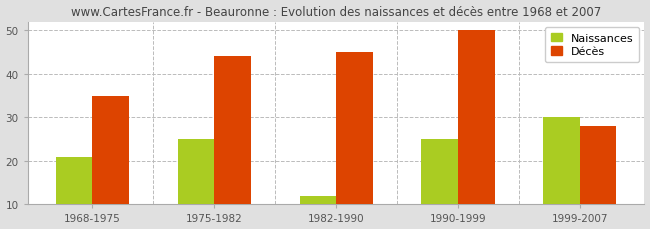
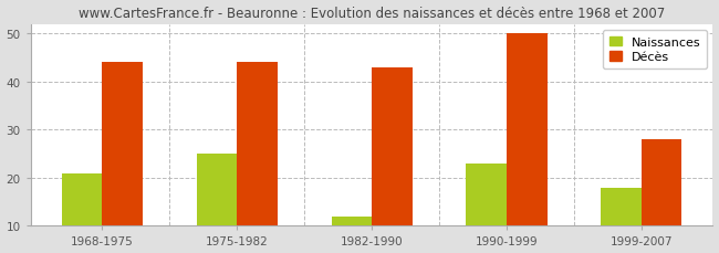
Décès/1968-1975: 35 -> 44
Décès/1982-1990: 45 -> 43
Naissances/1990-1999: 25 -> 23
Naissances/1999-2007: 30 -> 18
